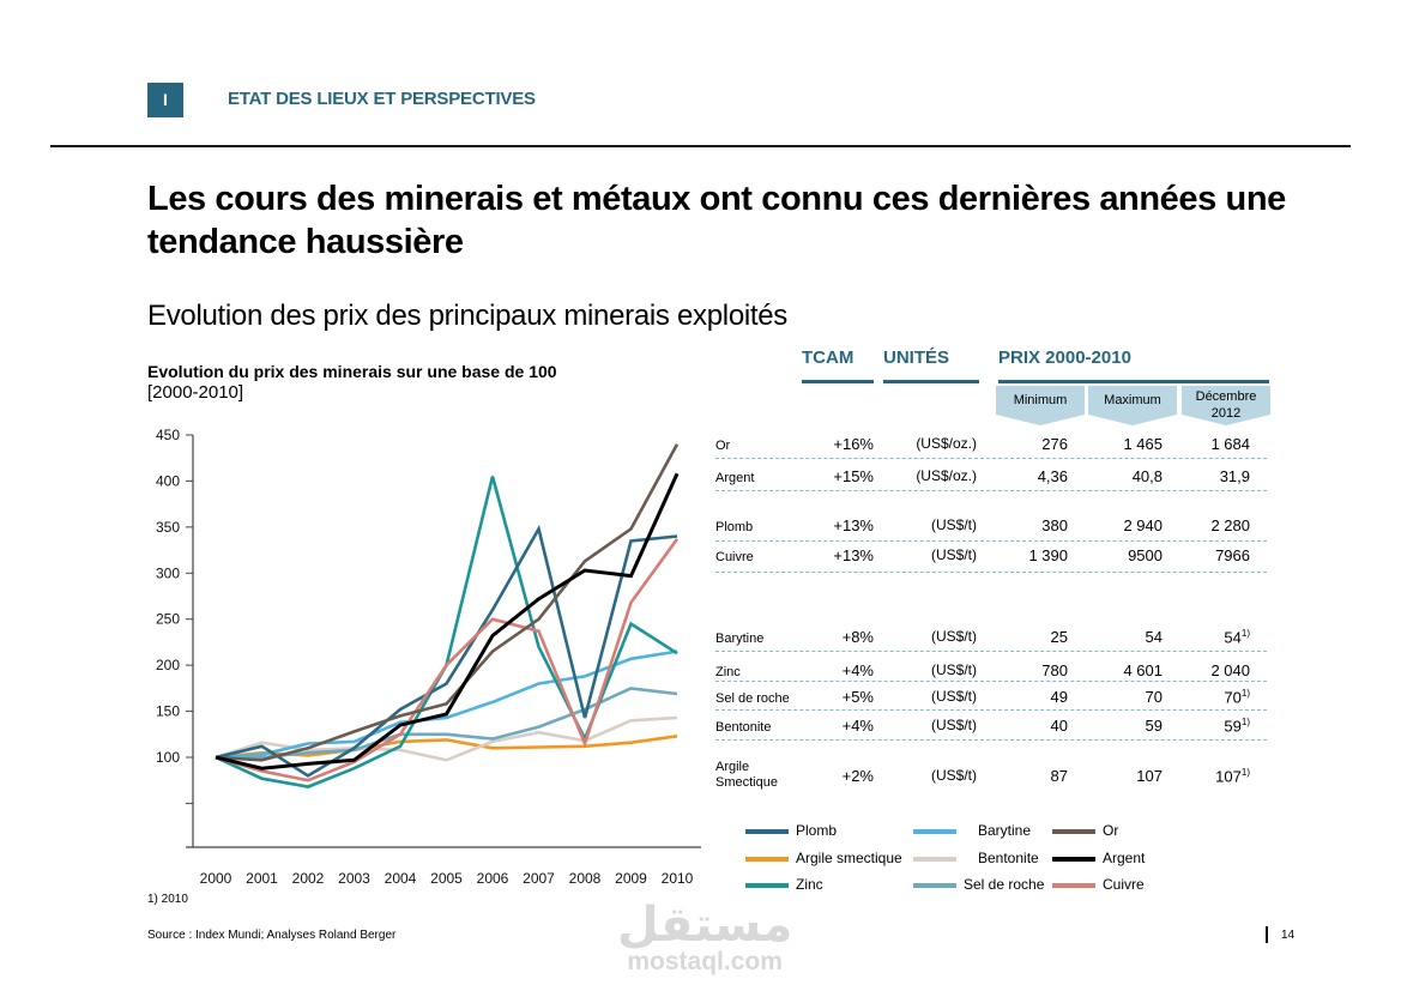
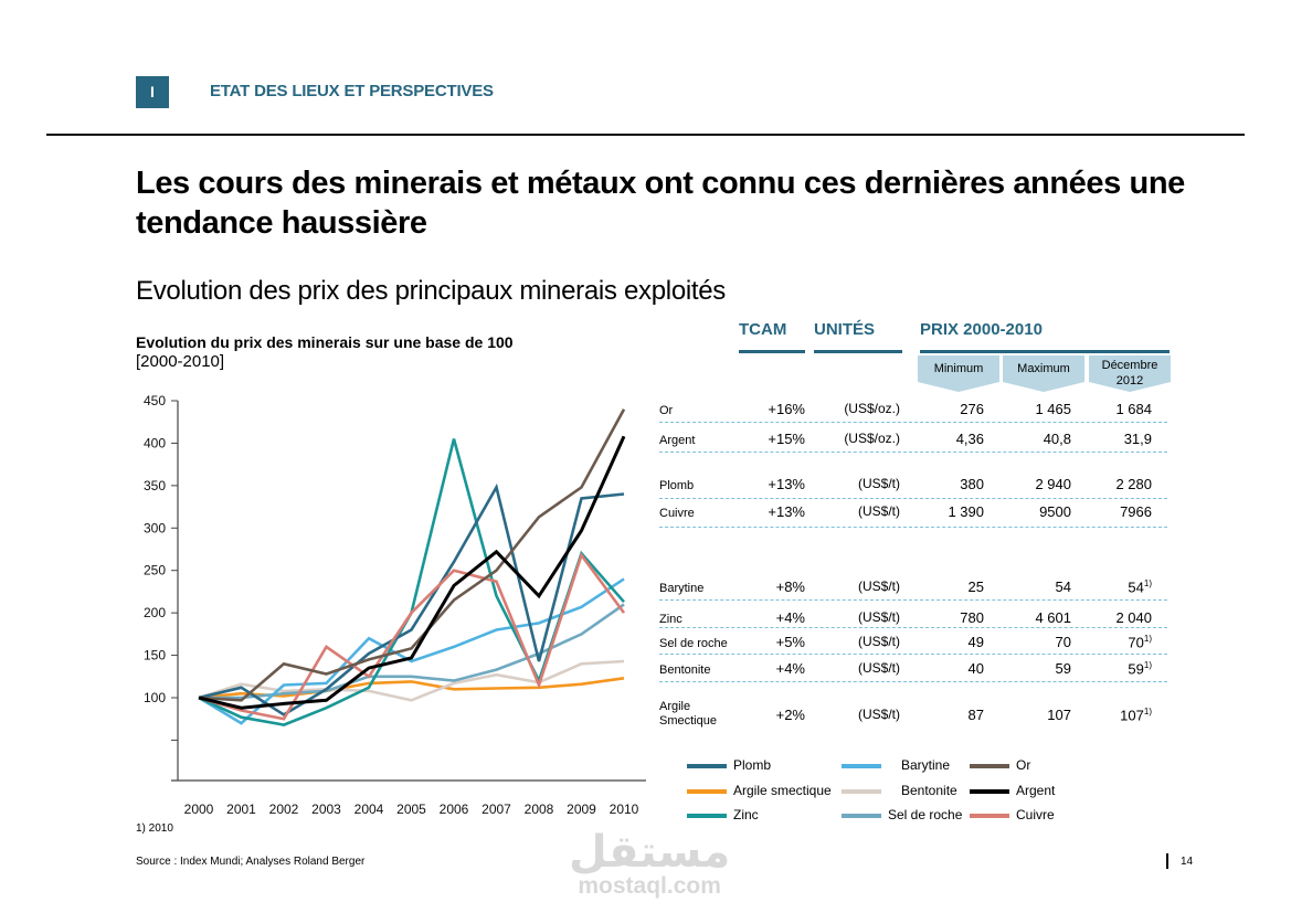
Barytine/2001: 100 -> 70
Or/2002: 110 -> 140
Cuivre/2003: 100 -> 160
Barytine/2004: 140 -> 170
Argent/2008: 300 -> 220
Zinc/2009: 240 -> 270
Barytine/2010: 220 -> 240
Sel de roche/2010: 170 -> 210
Cuivre/2010: 340 -> 200
